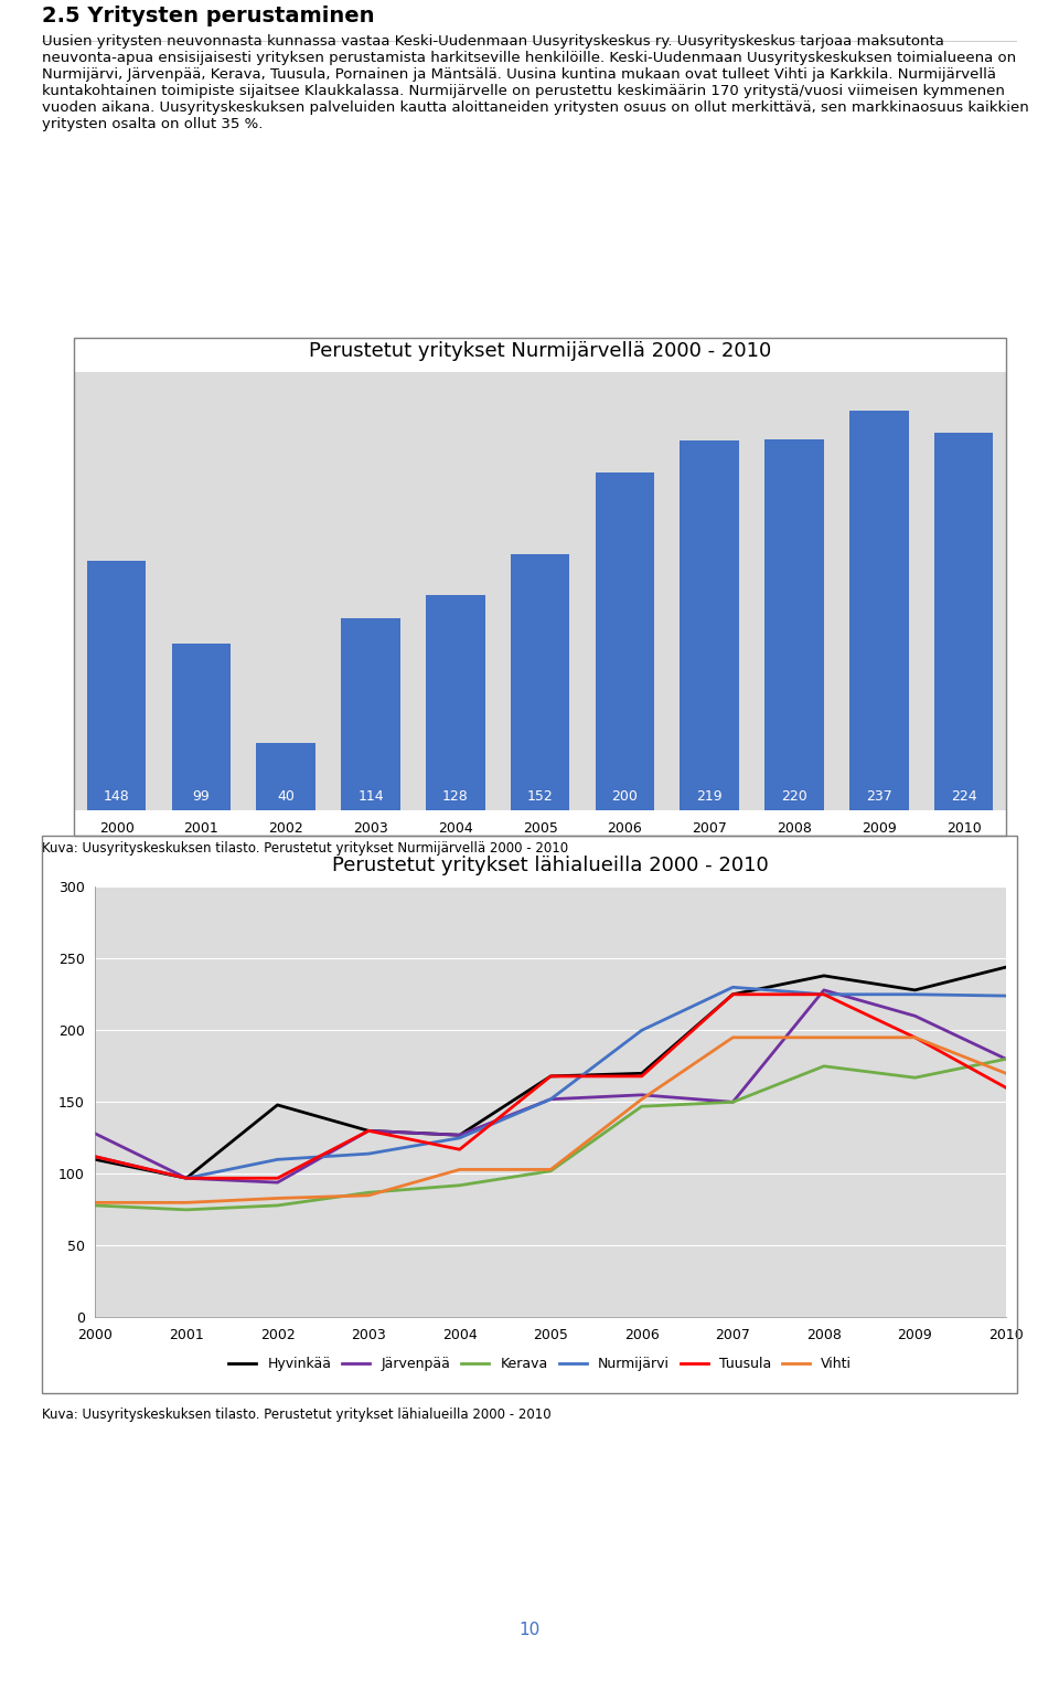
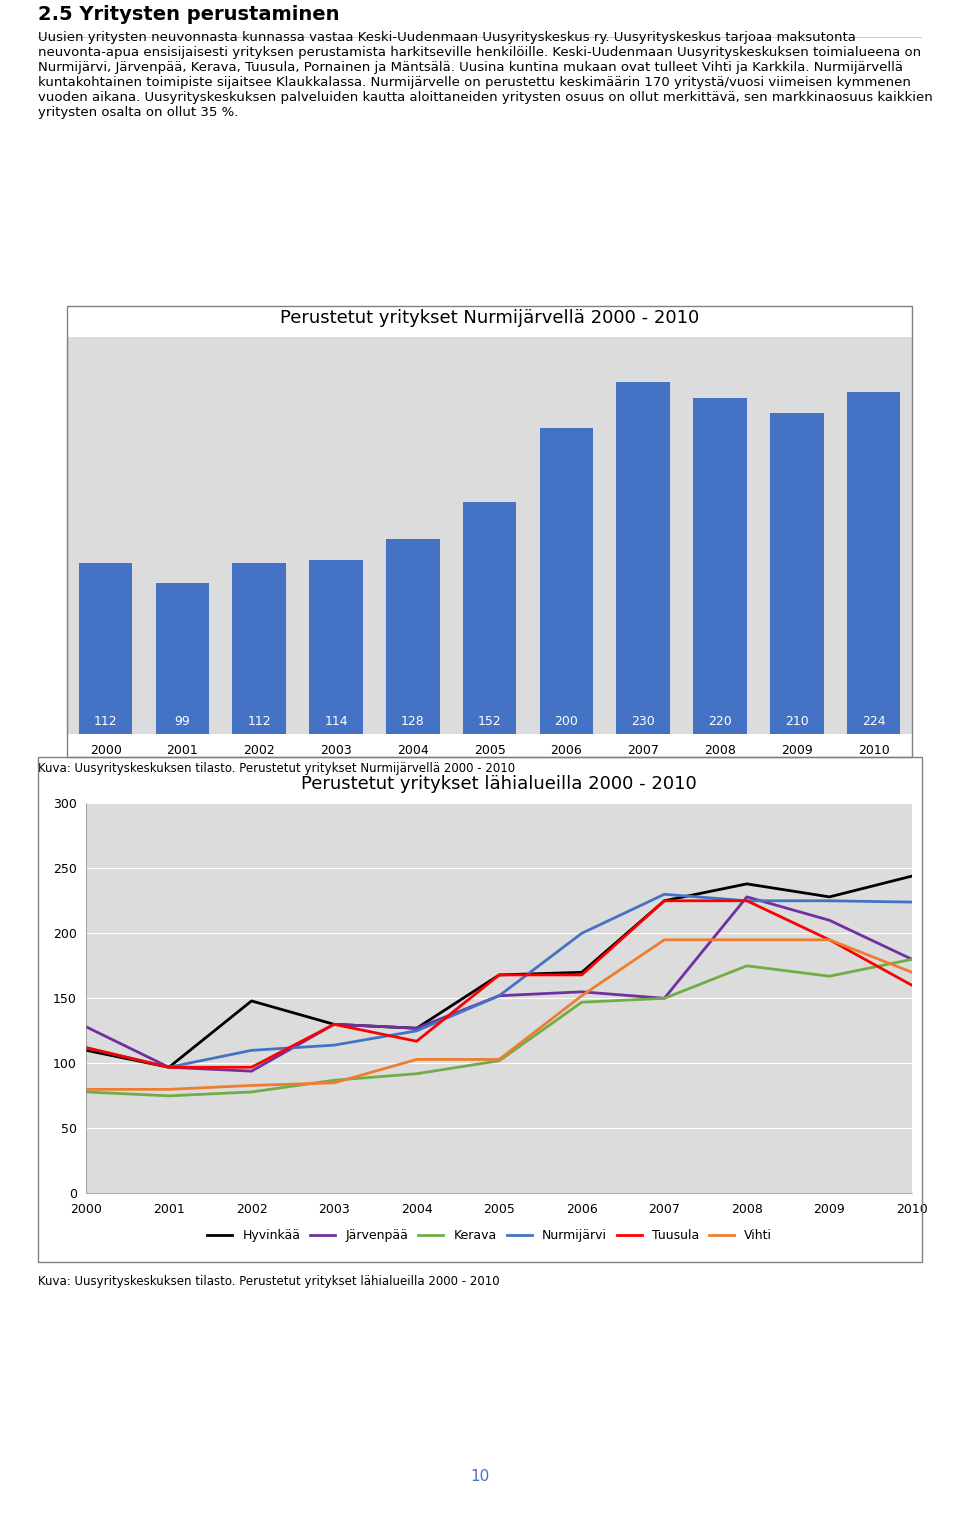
Perustetut yritykset Nurmijärvellä 2000 - 2010/2000: 148 -> 112
Perustetut yritykset Nurmijärvellä 2000 - 2010/2002: 40 -> 112
Perustetut yritykset Nurmijärvellä 2000 - 2010/2007: 219 -> 230
Perustetut yritykset Nurmijärvellä 2000 - 2010/2009: 237 -> 210
